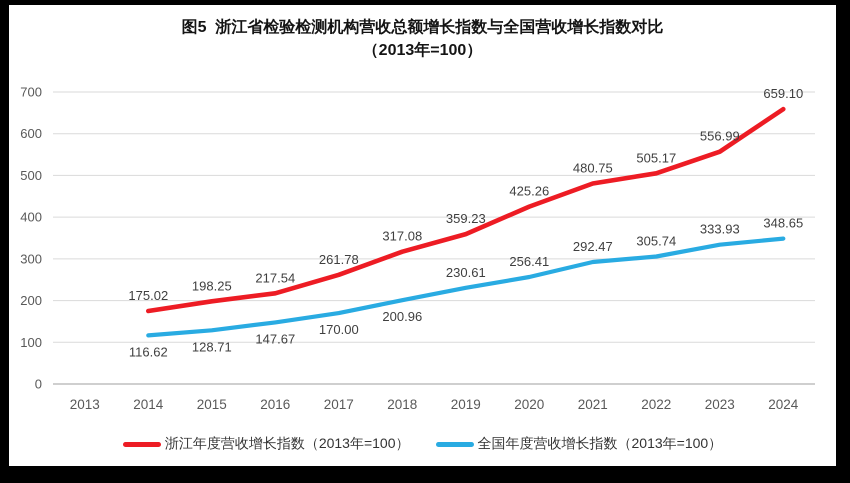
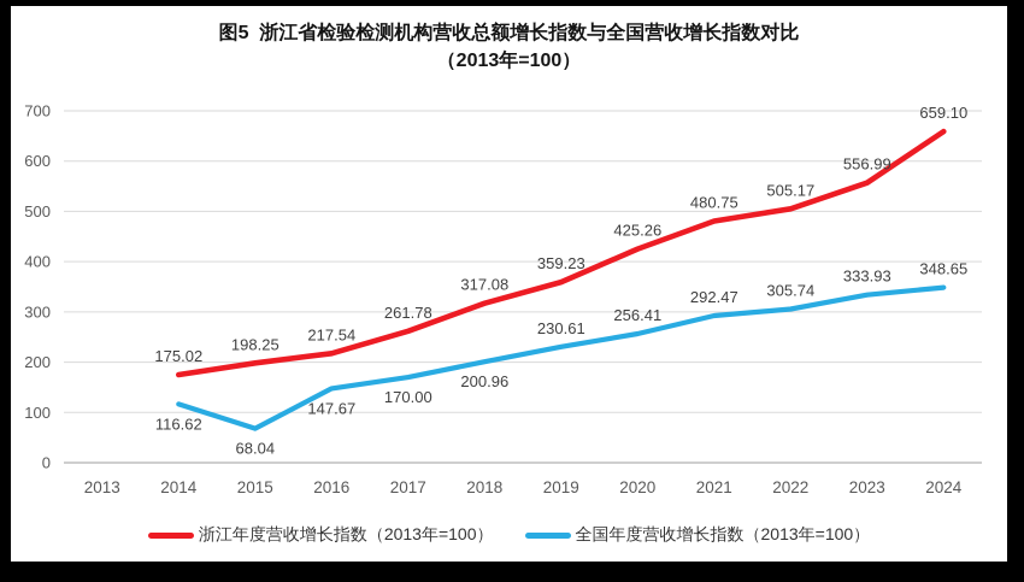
全国年度营收增长指数（2013年=100）/2015: 128.71 -> 68.04
